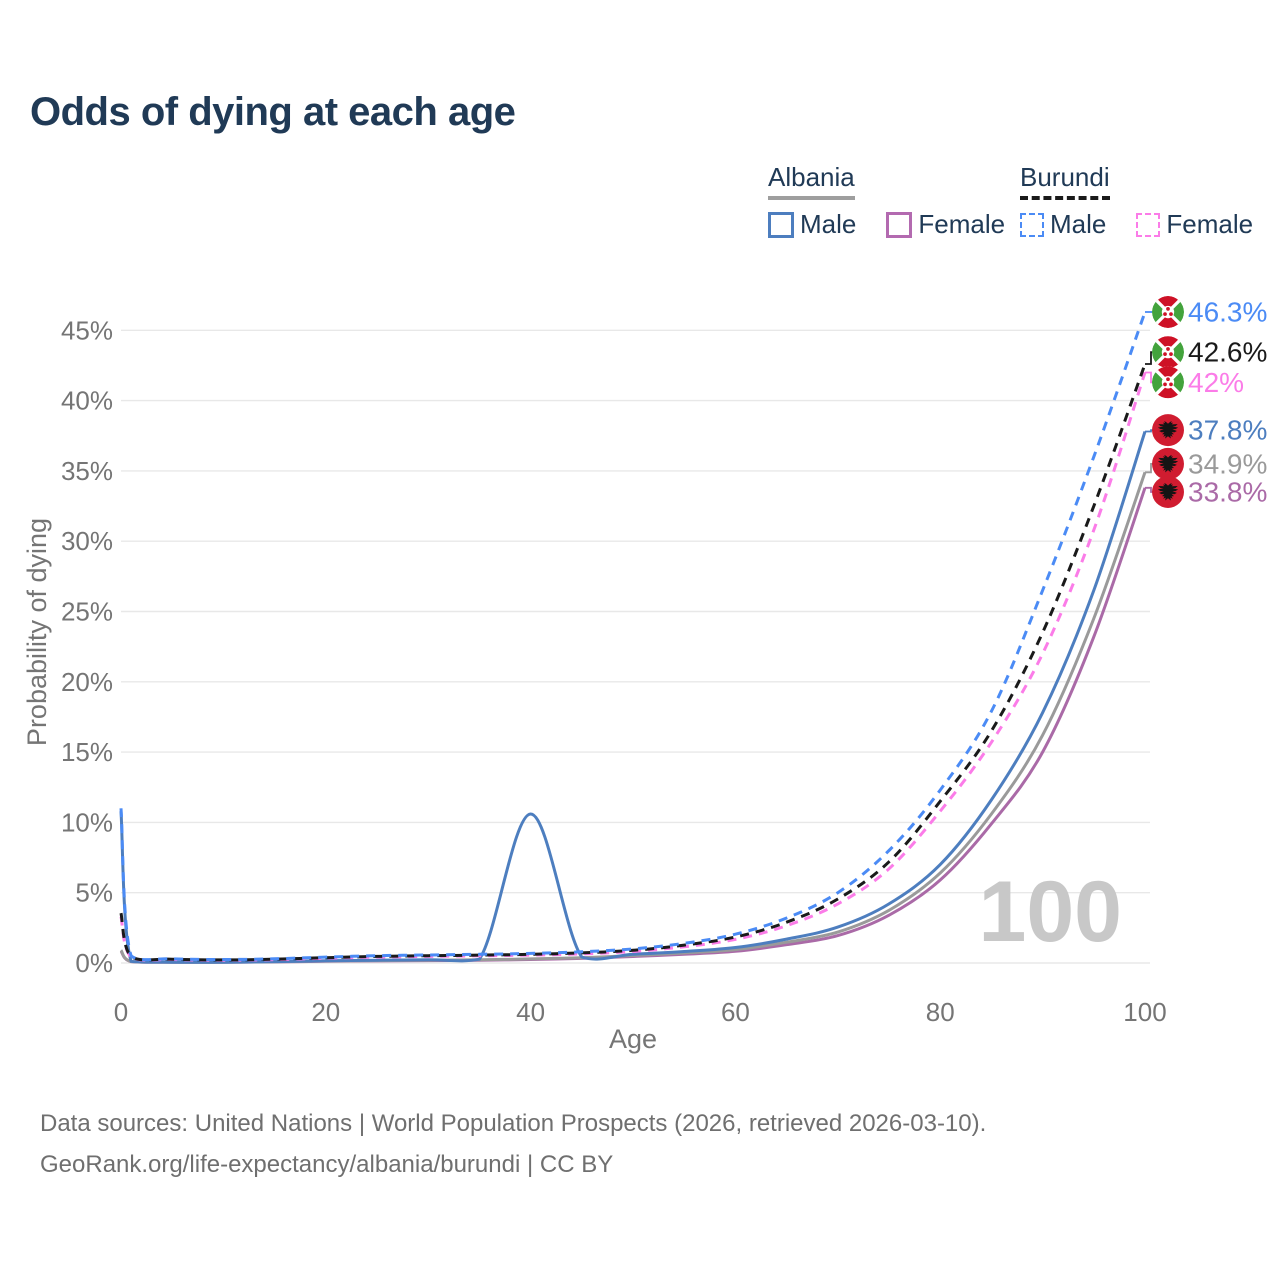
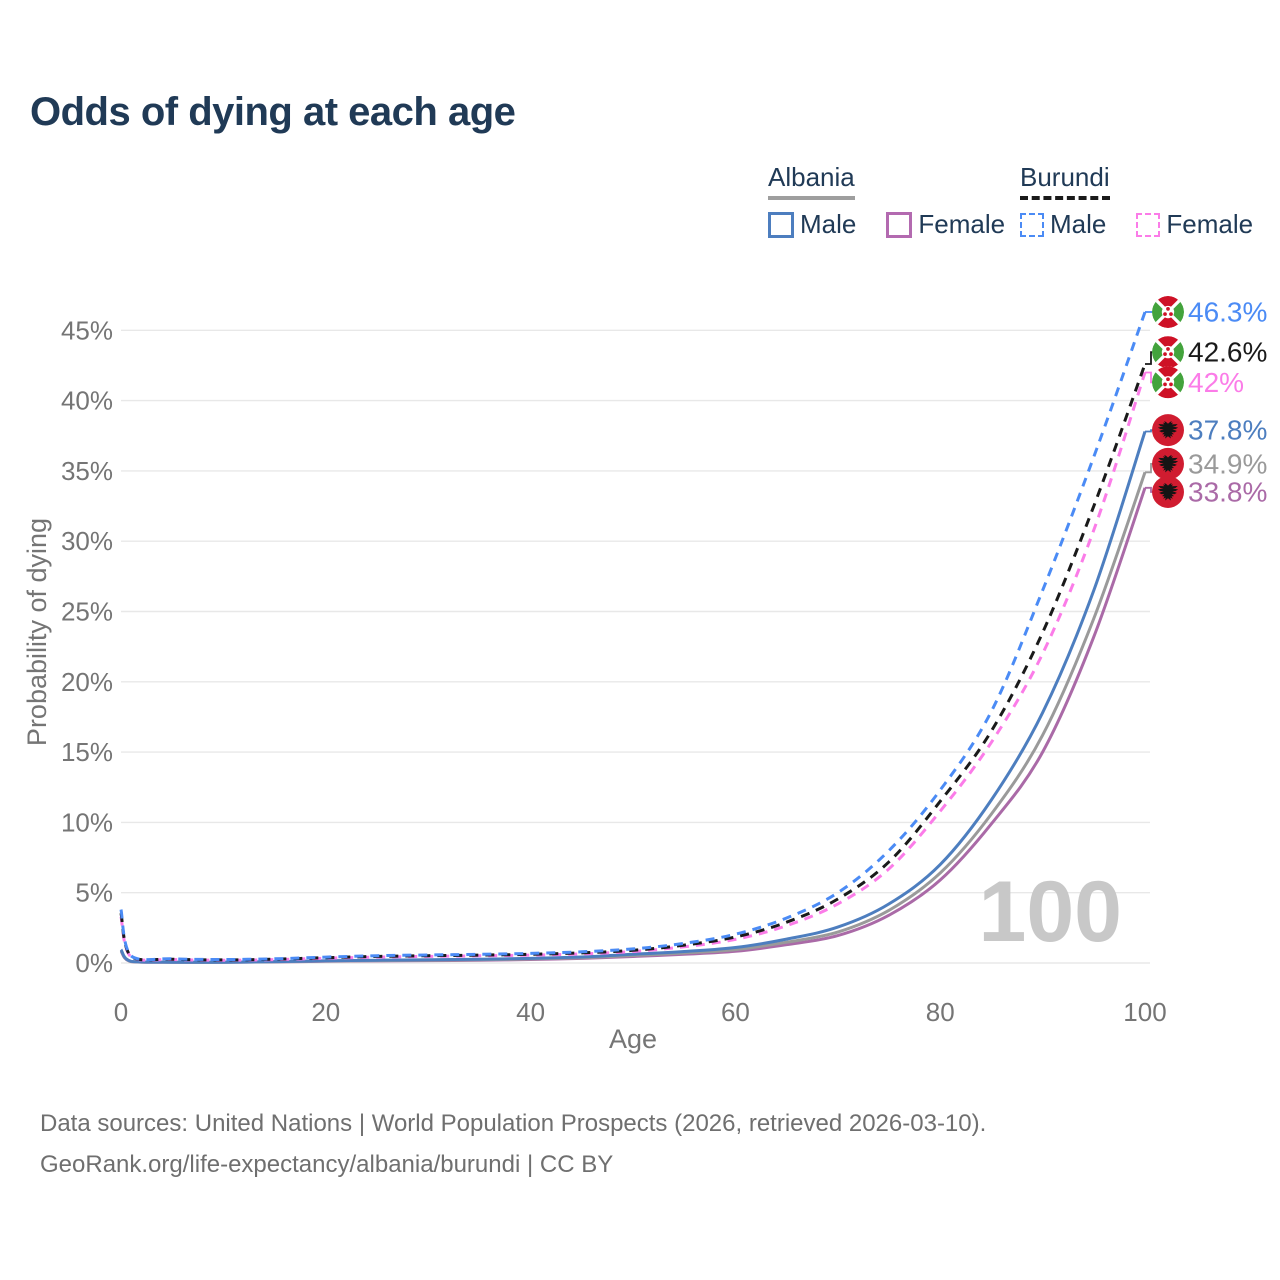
Burundi Male/0: 11.0% -> 3.8%
Albania Male/0: 10.8% -> 0.9%
Albania Male/40: 10.6% -> 0.3%
